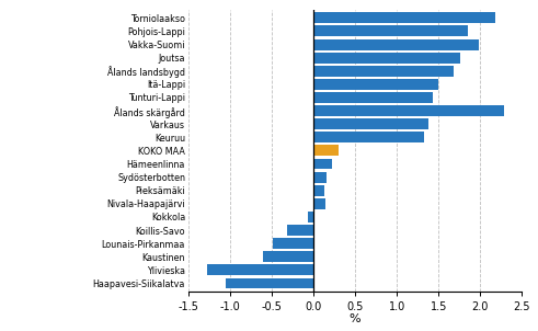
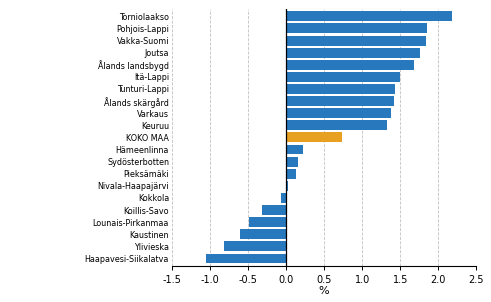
Vakka-Suomi: 1.98 -> 1.84
Ålands skärgård: 2.28 -> 1.42
KOKO MAA: 0.30 -> 0.74
Nivala-Haapajärvi: 0.14 -> 0.02
Ylivieska: -1.28 -> -0.82
